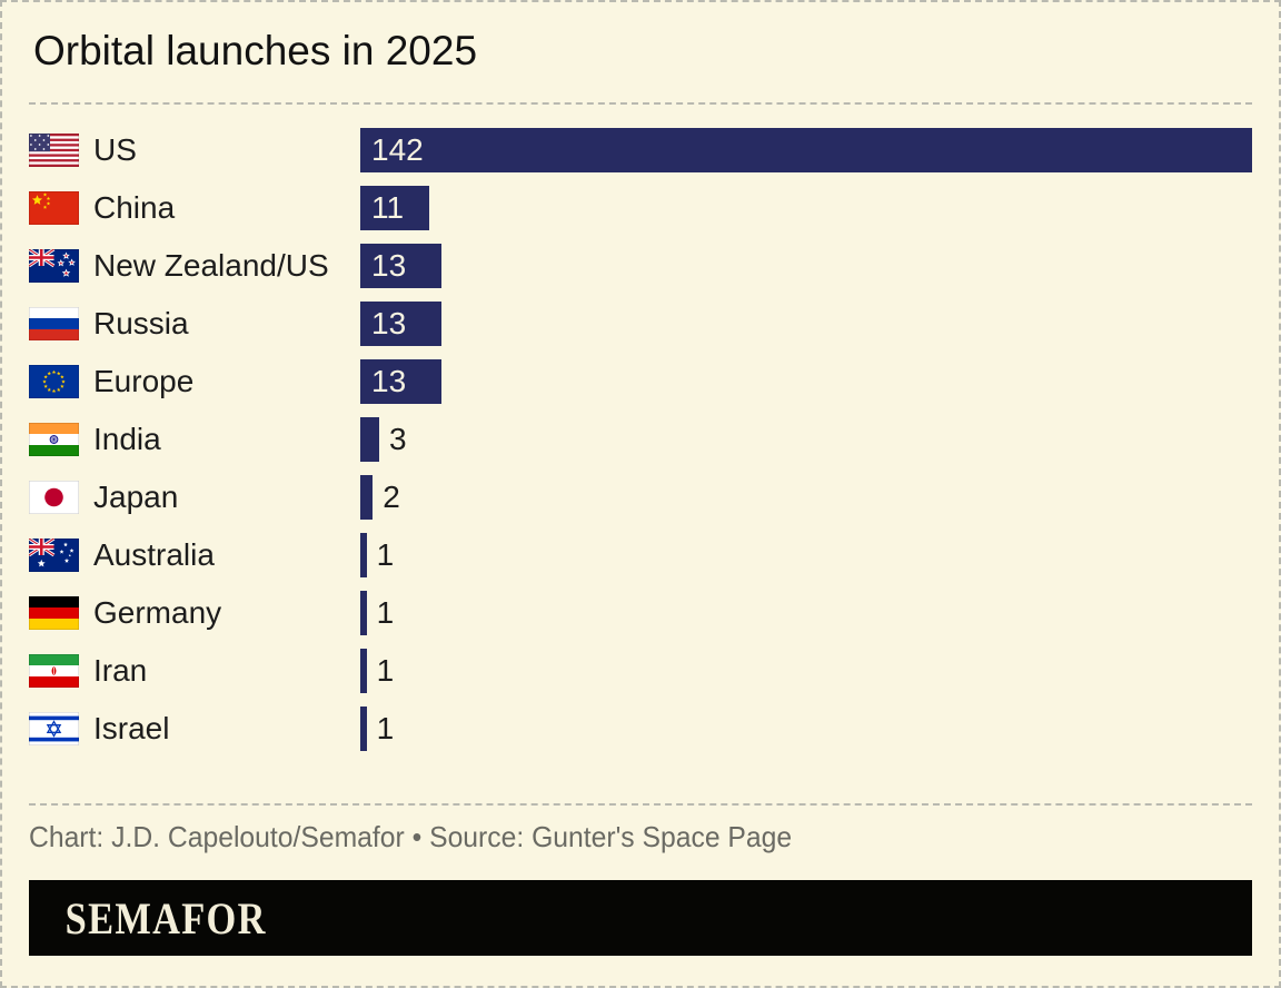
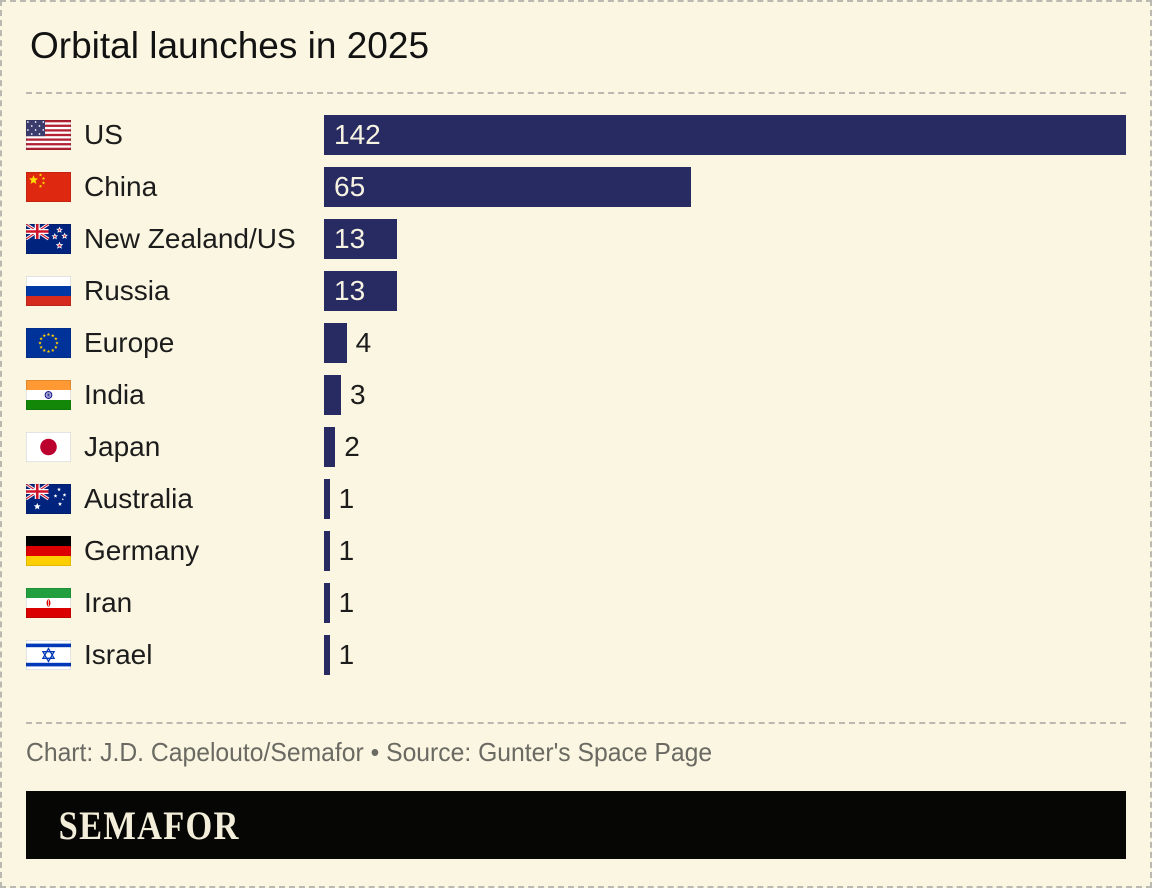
China: 11 -> 65
Europe: 13 -> 4
